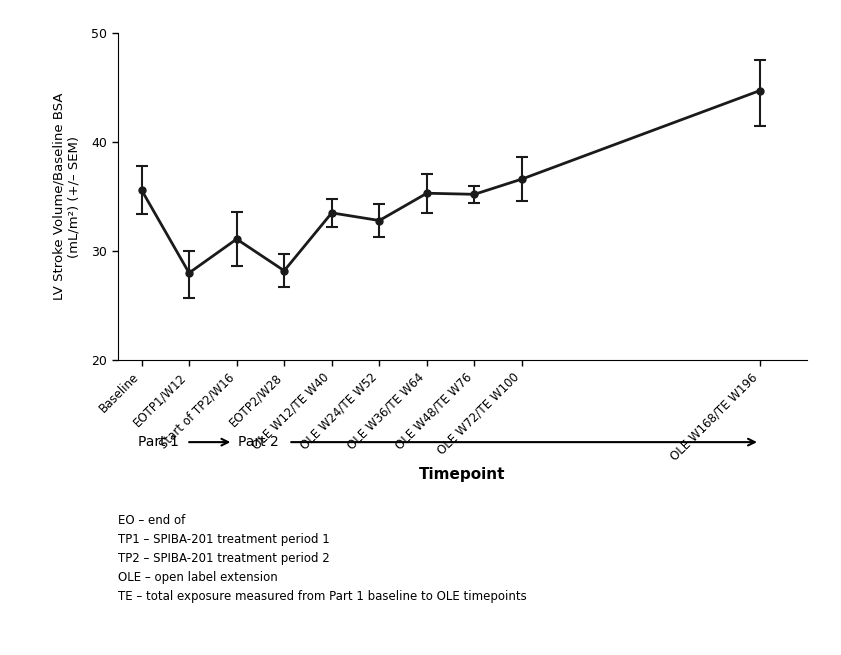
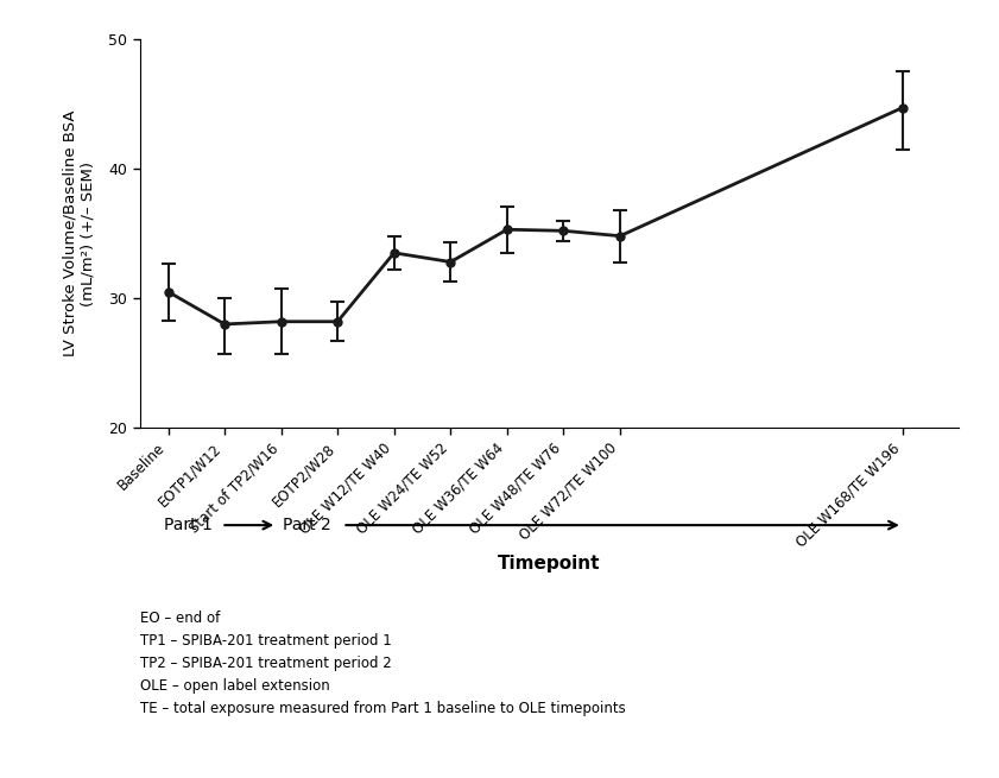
Baseline: 35.6 -> 30.5
Start of TP2/W16: 31.1 -> 28.2
OLE W72/TE W100: 36.6 -> 34.8
